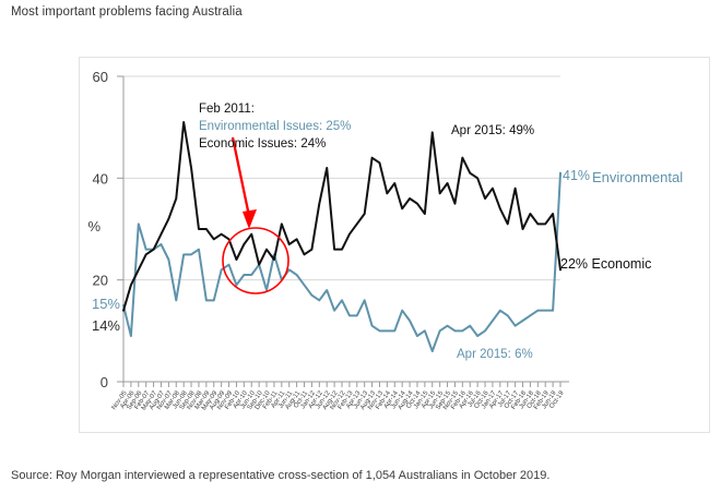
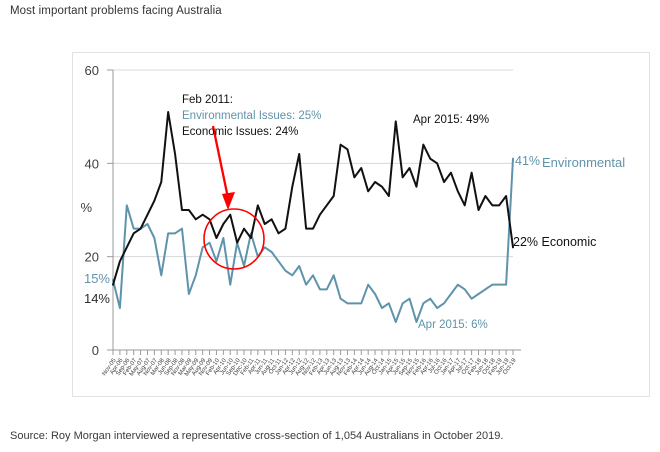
Environmental/Mar-09: 16 -> 12
Environmental/Apr-10: 21 -> 24
Environmental/Jun-10: 21 -> 14
Environmental/Nov-15: 10 -> 6
